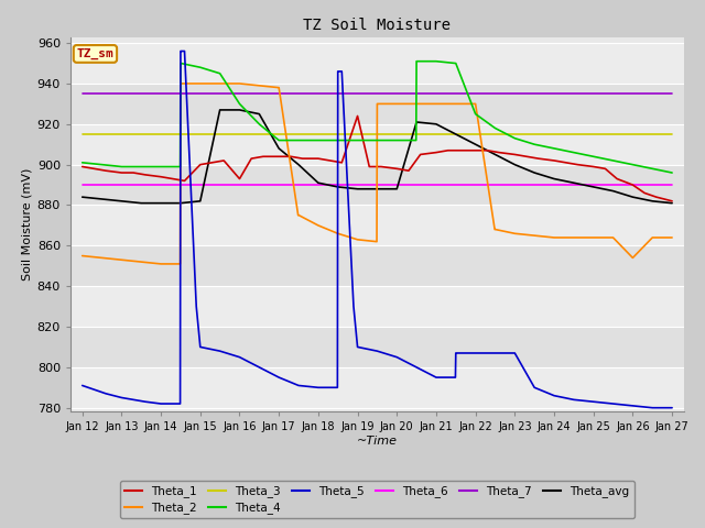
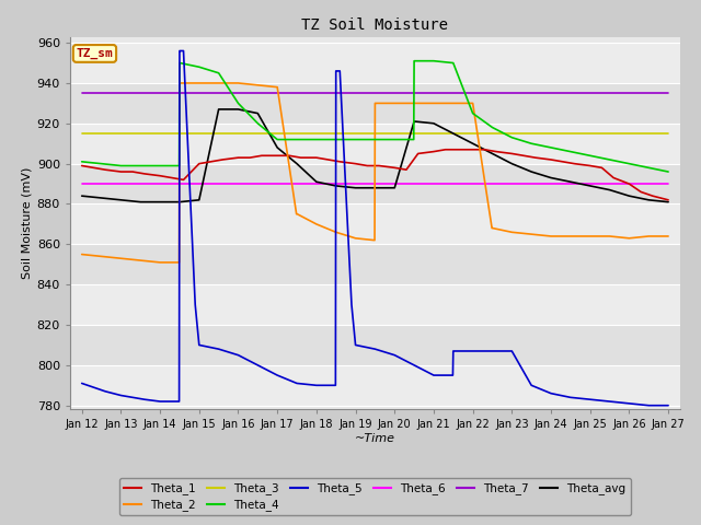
Theta_1/Jan 16: 893 -> 903
Theta_1/Jan 19: 924 -> 900
Theta_2/Jan 26: 854 -> 863
